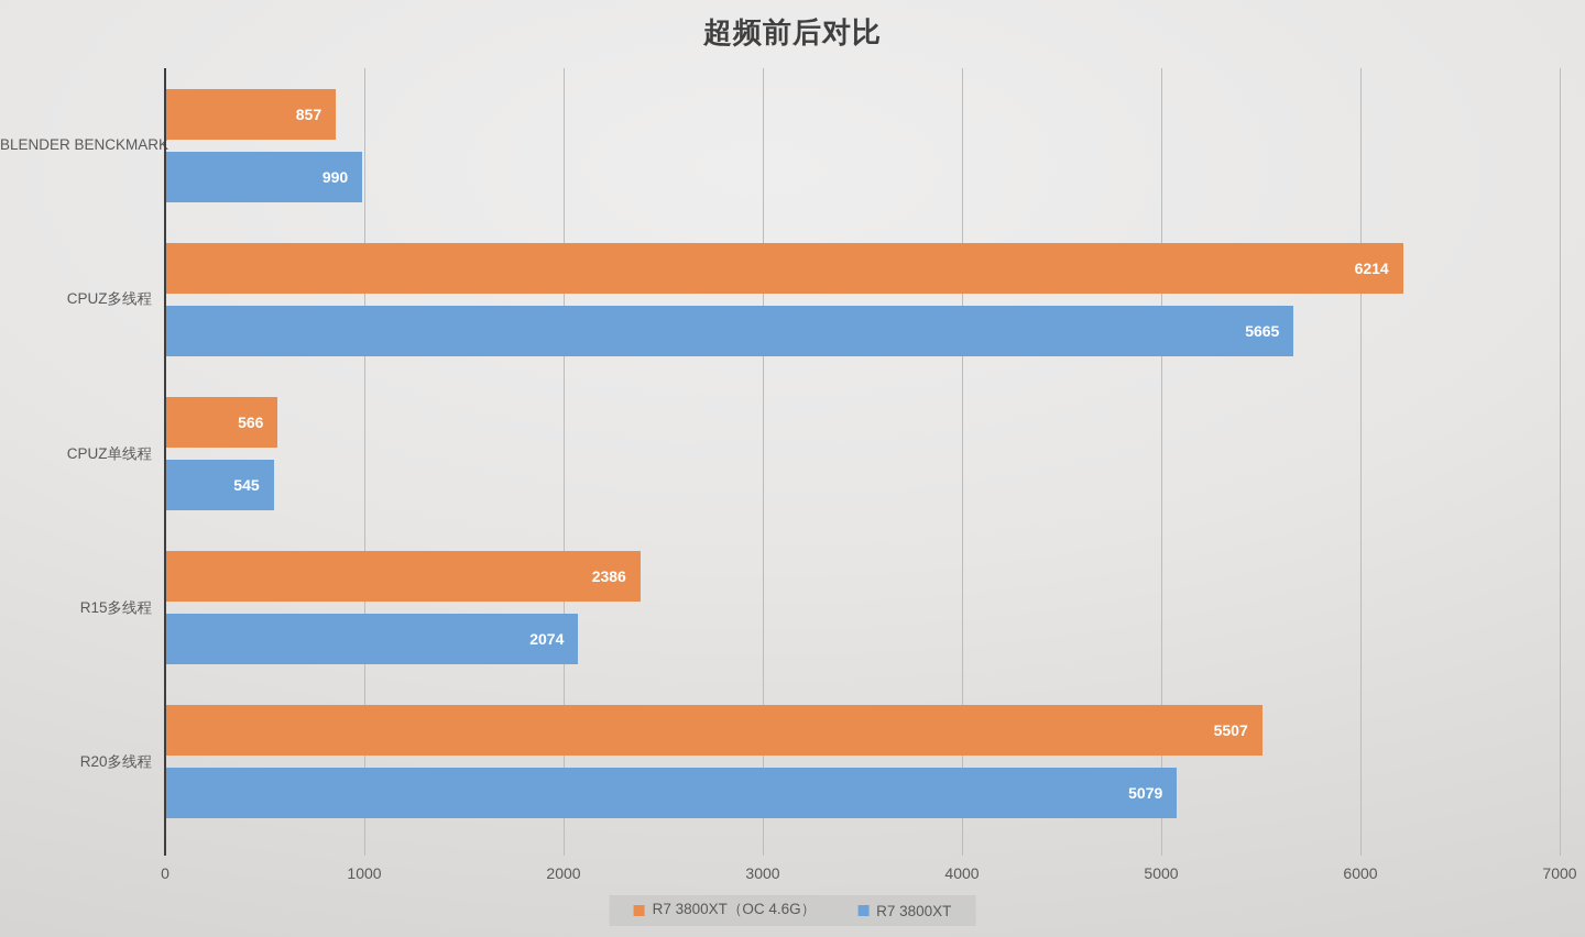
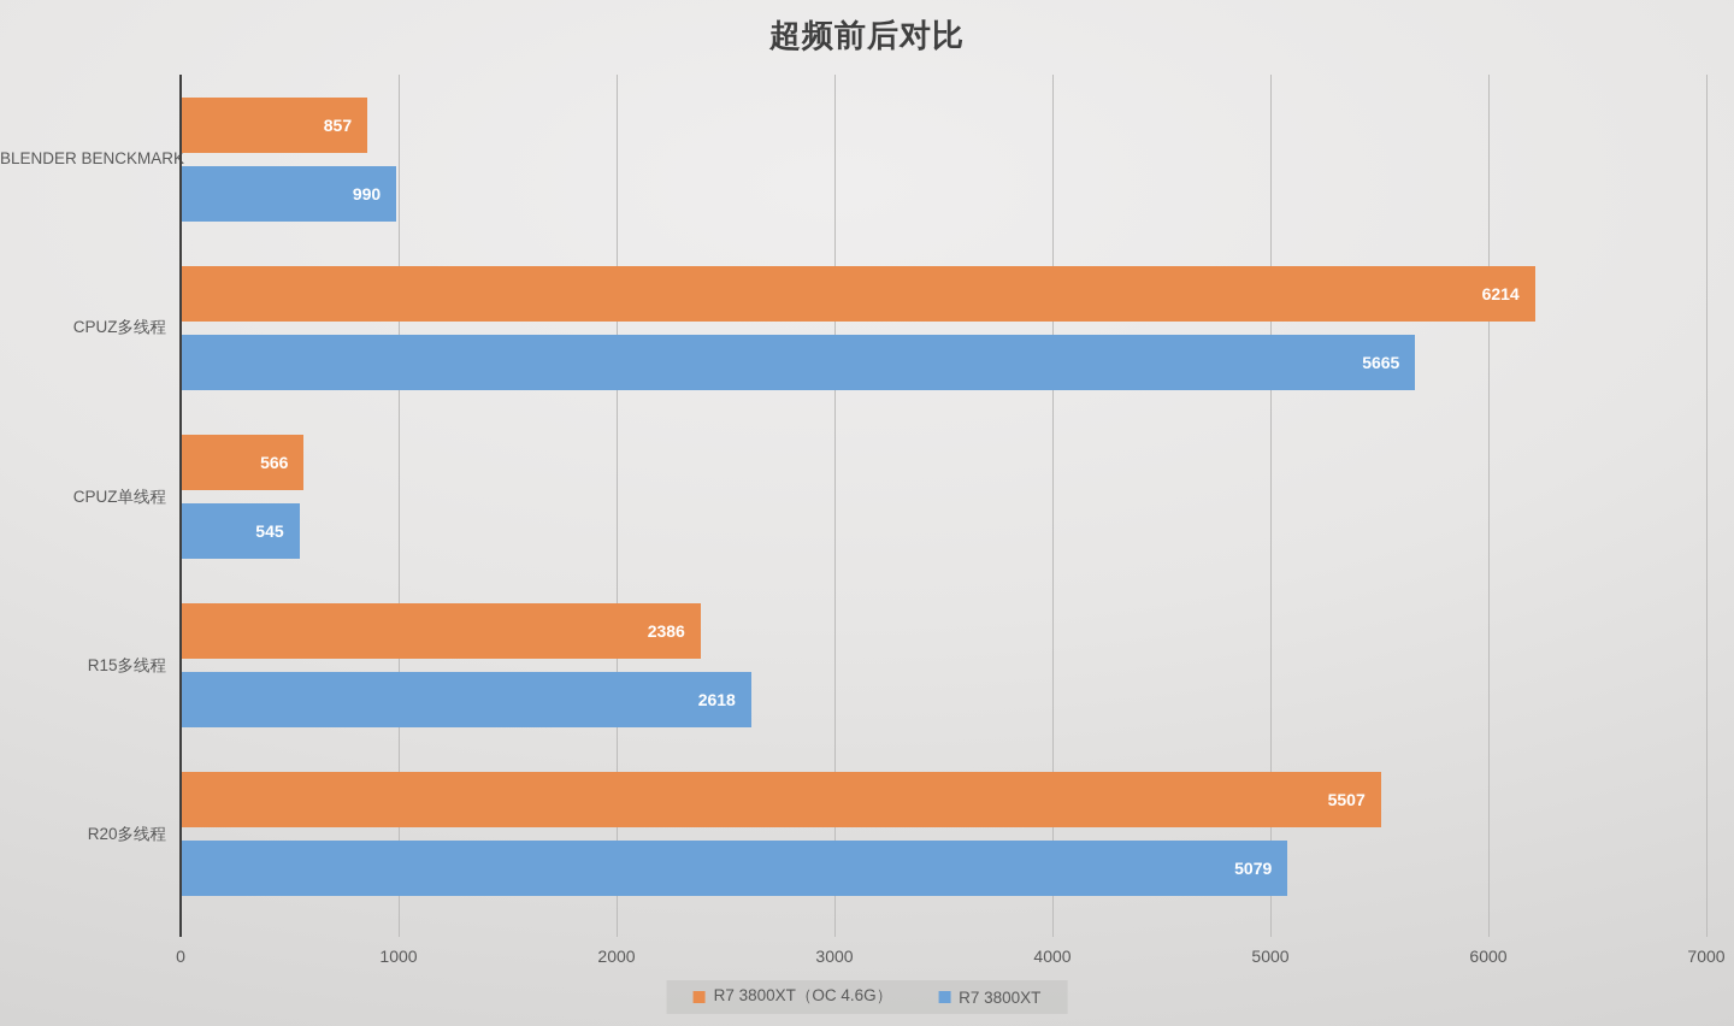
R7 3800XT/R15多线程: 2074 -> 2618
